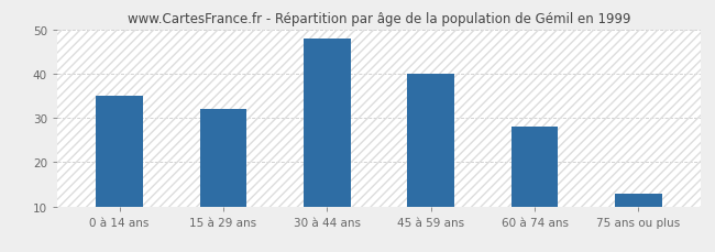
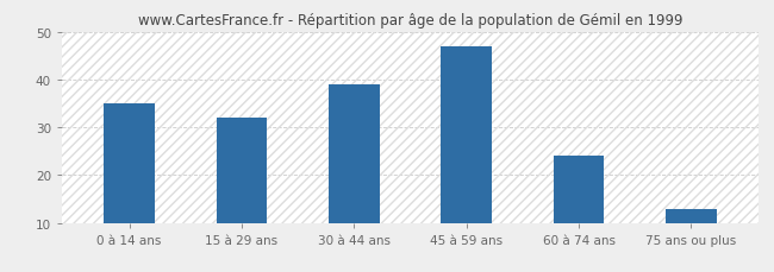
30 à 44 ans: 48 -> 39
45 à 59 ans: 40 -> 47
60 à 74 ans: 28 -> 24
